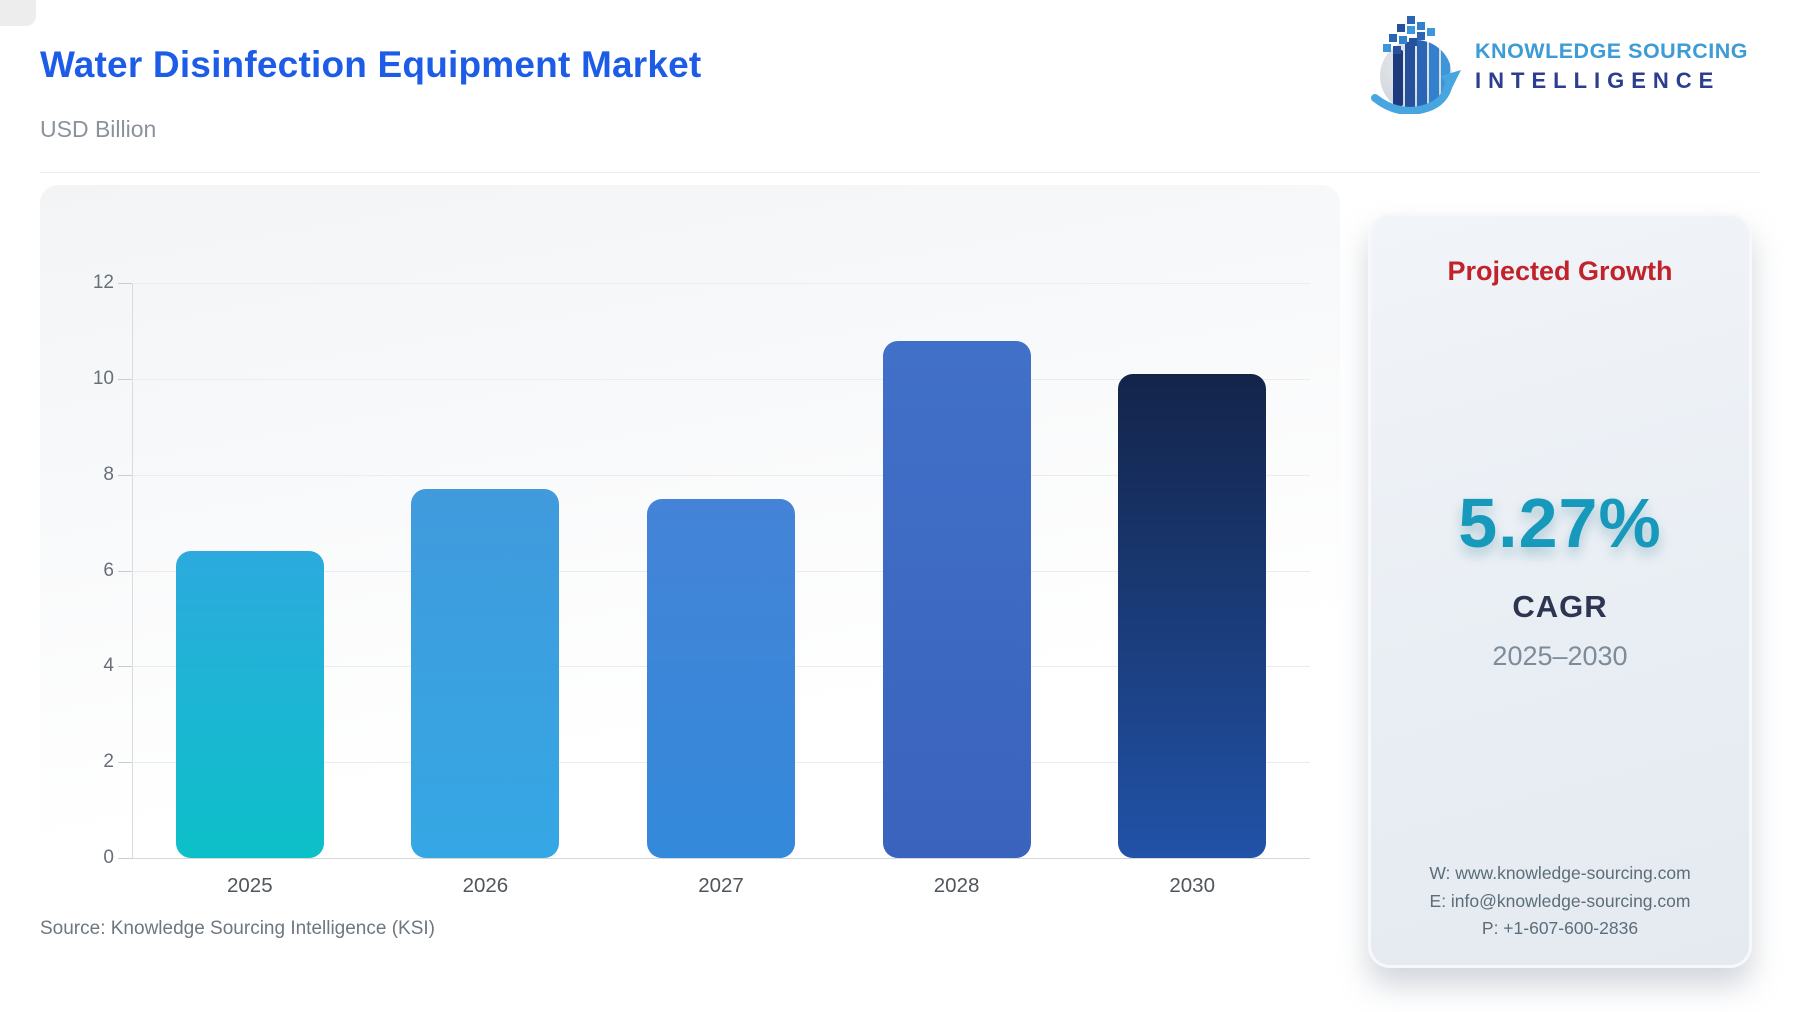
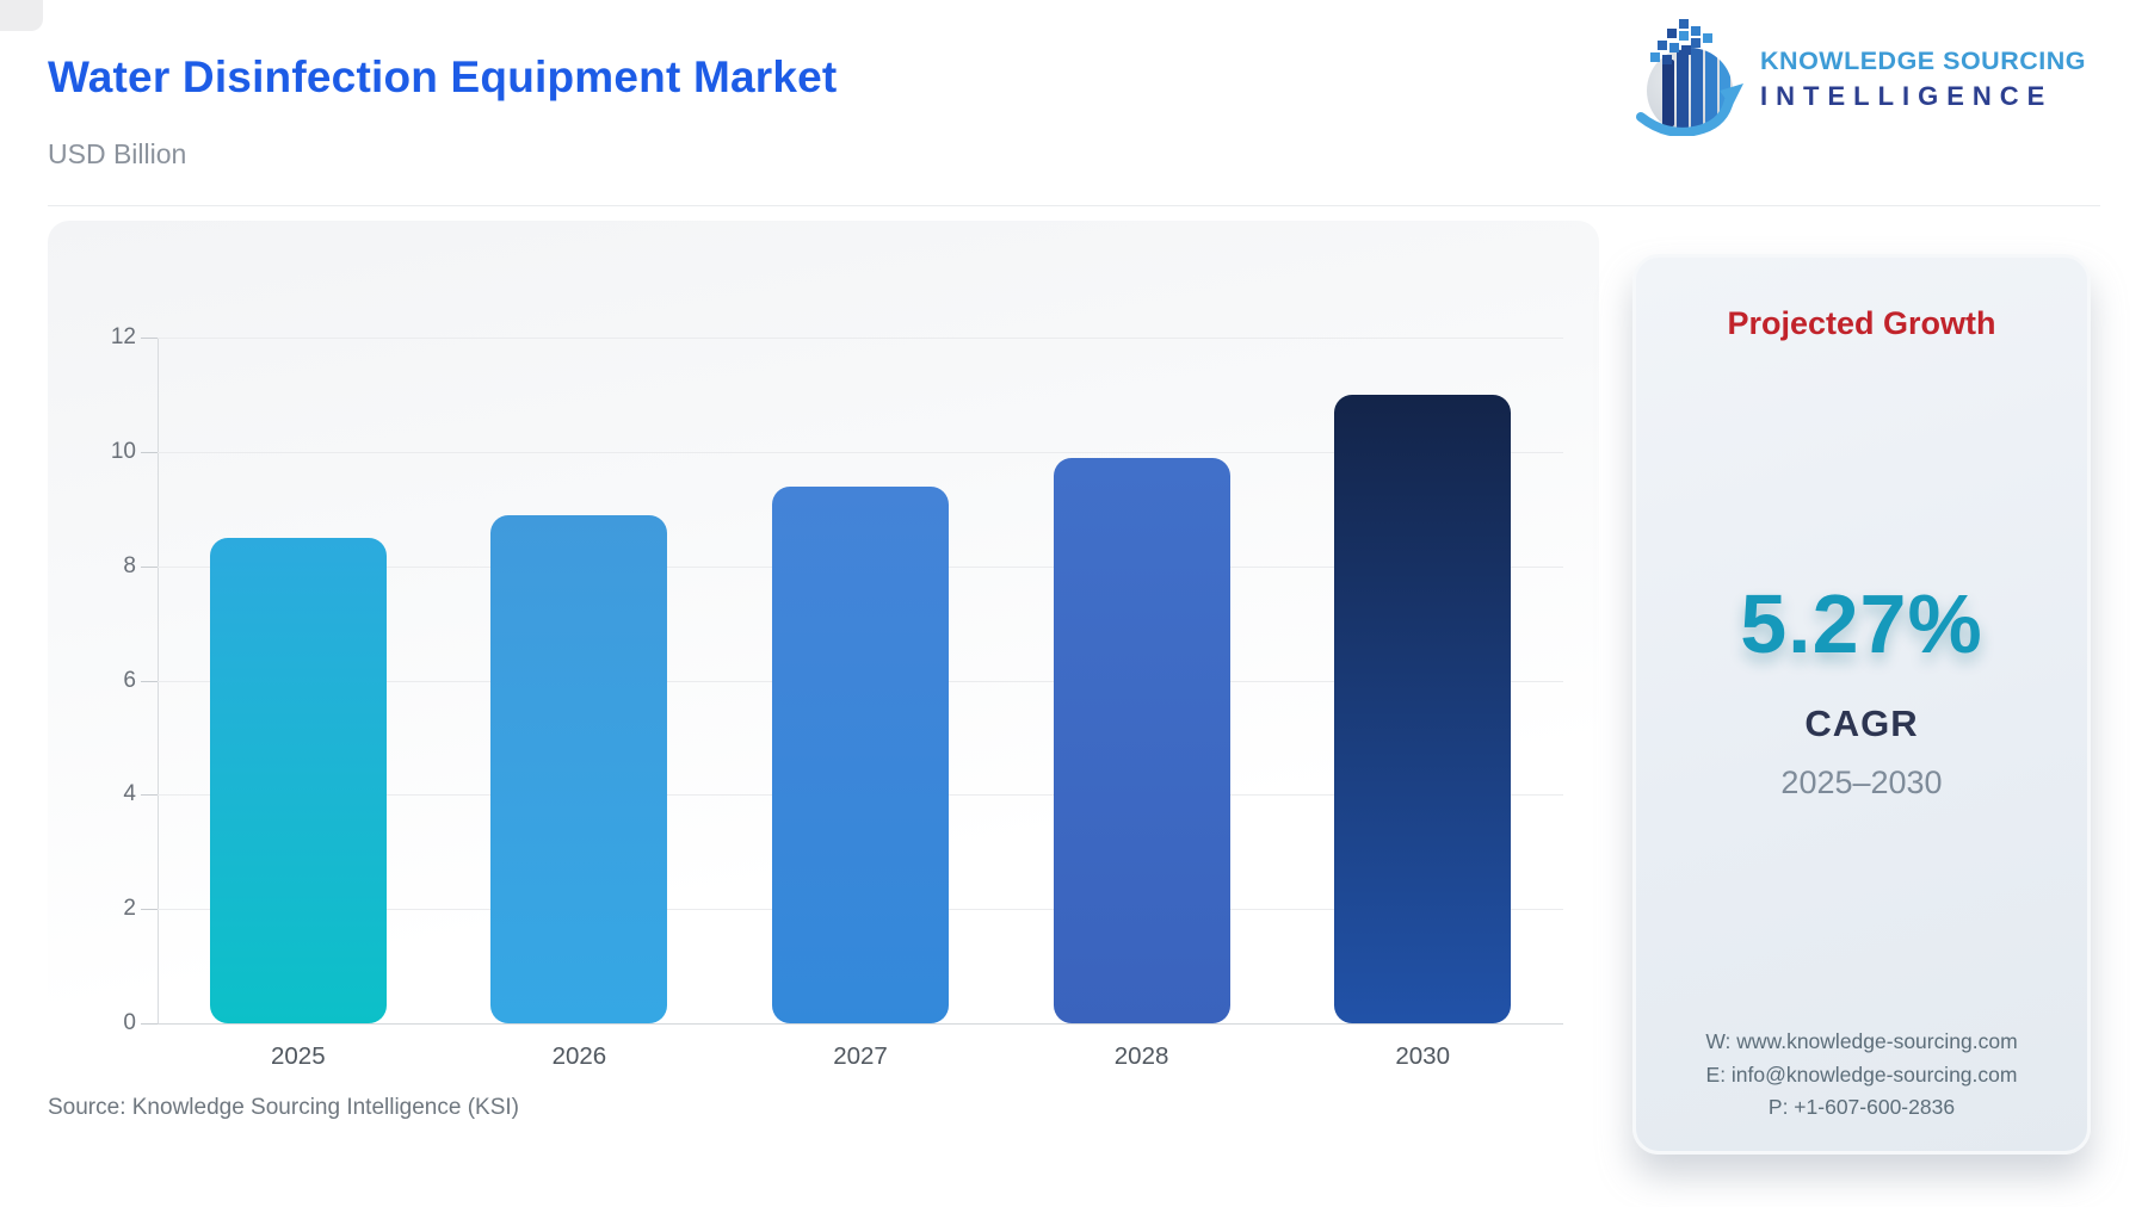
2025: 6.4 -> 8.5
2026: 7.7 -> 8.9
2027: 7.5 -> 9.4
2028: 10.8 -> 9.9
2030: 10.1 -> 11.0
